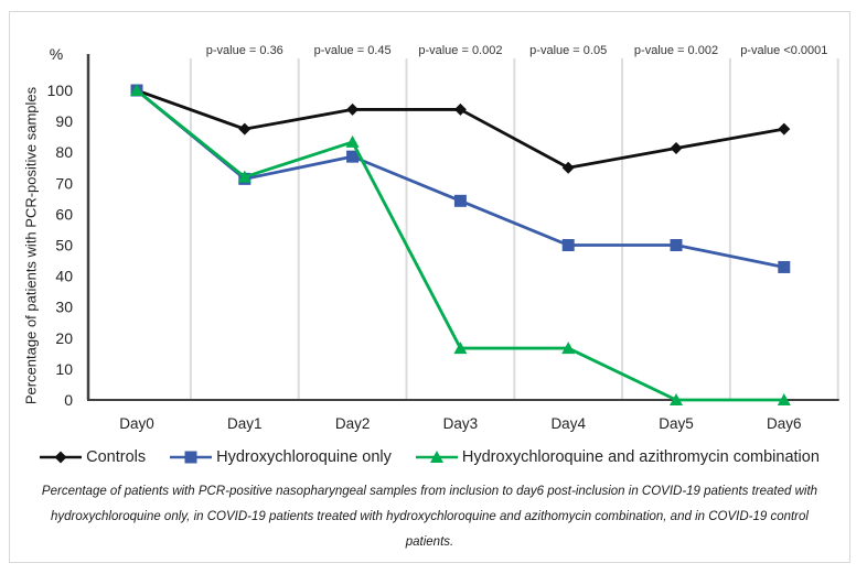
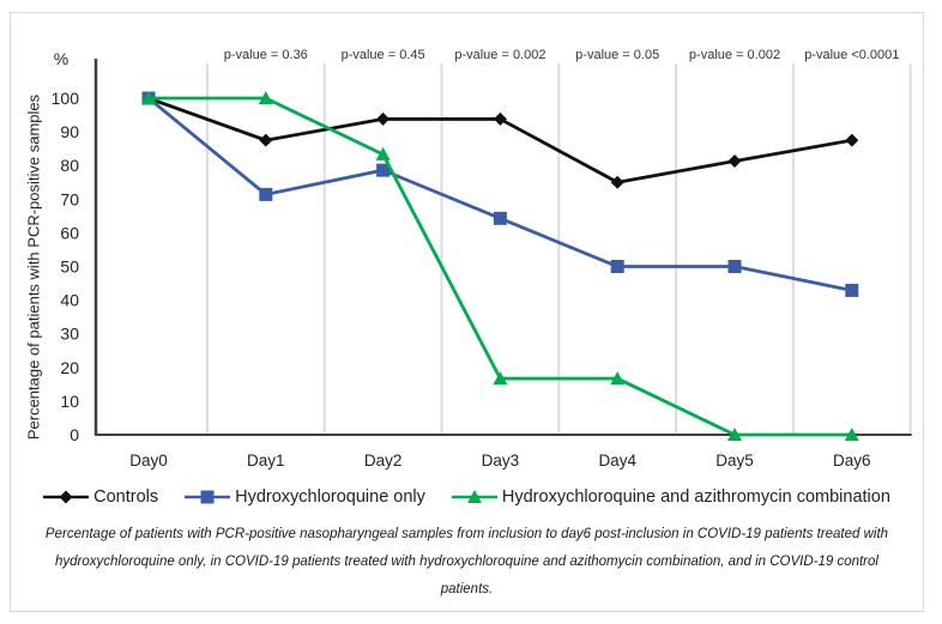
Hydroxychloroquine and azithromycin combination/Day1: 72 -> 100
